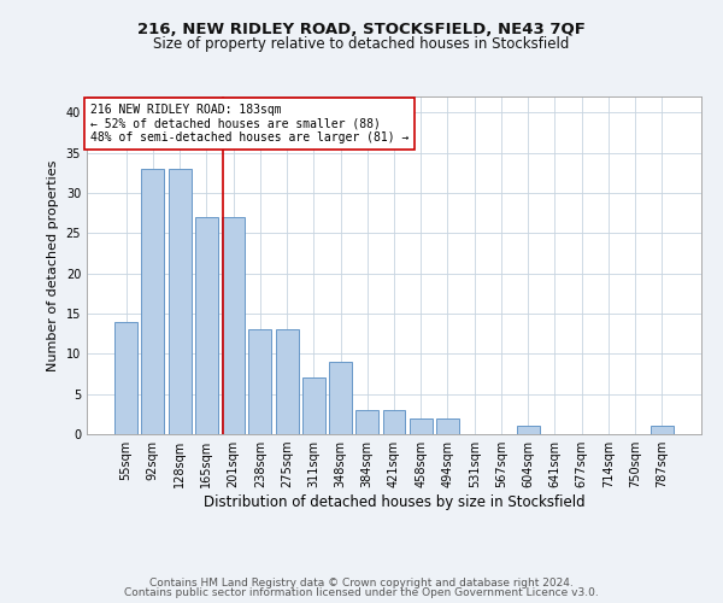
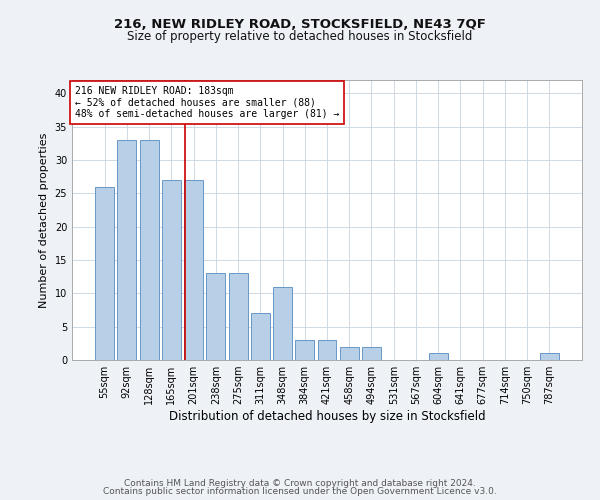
55sqm: 14 -> 26
348sqm: 9 -> 11
